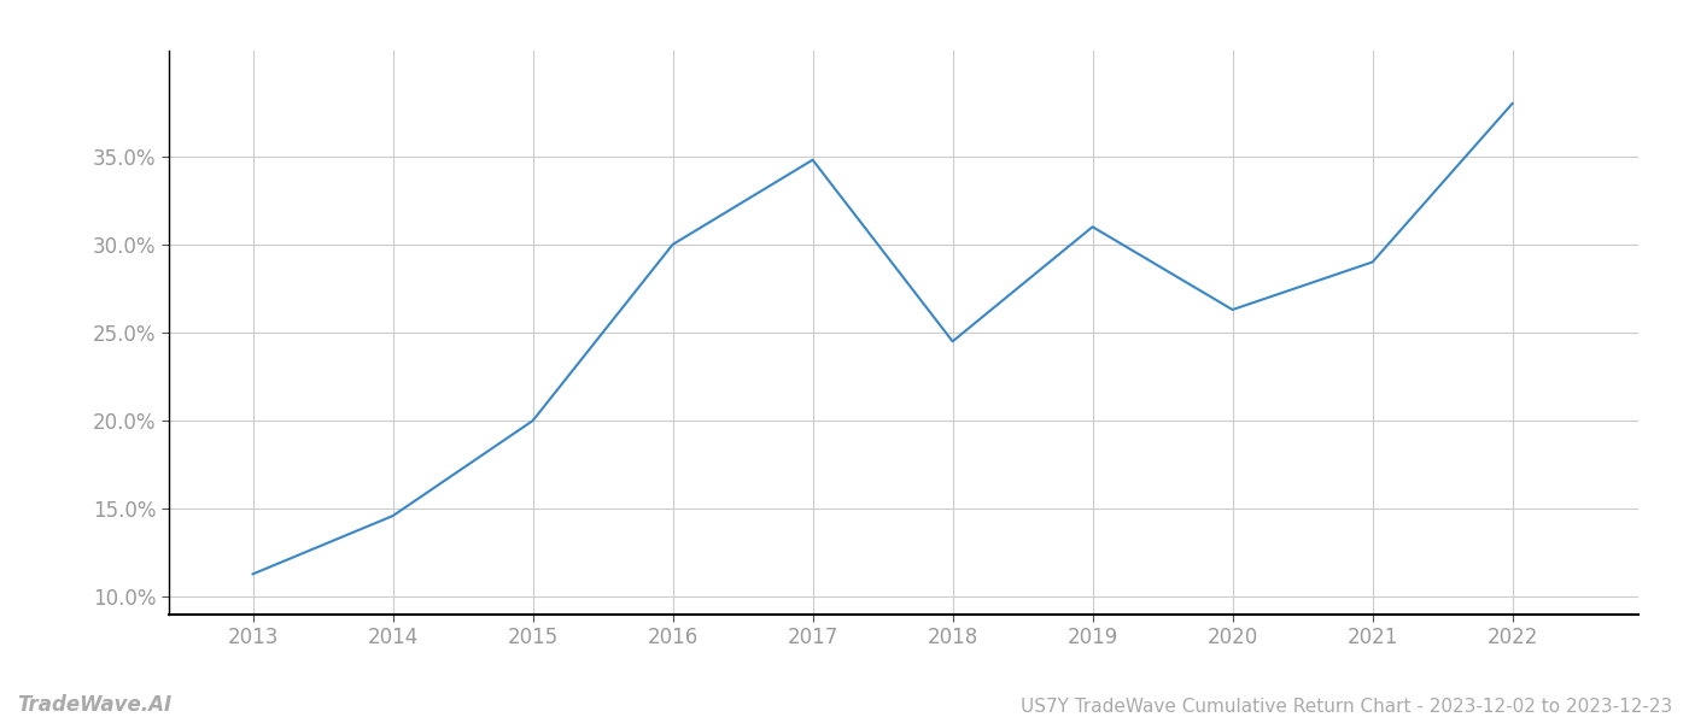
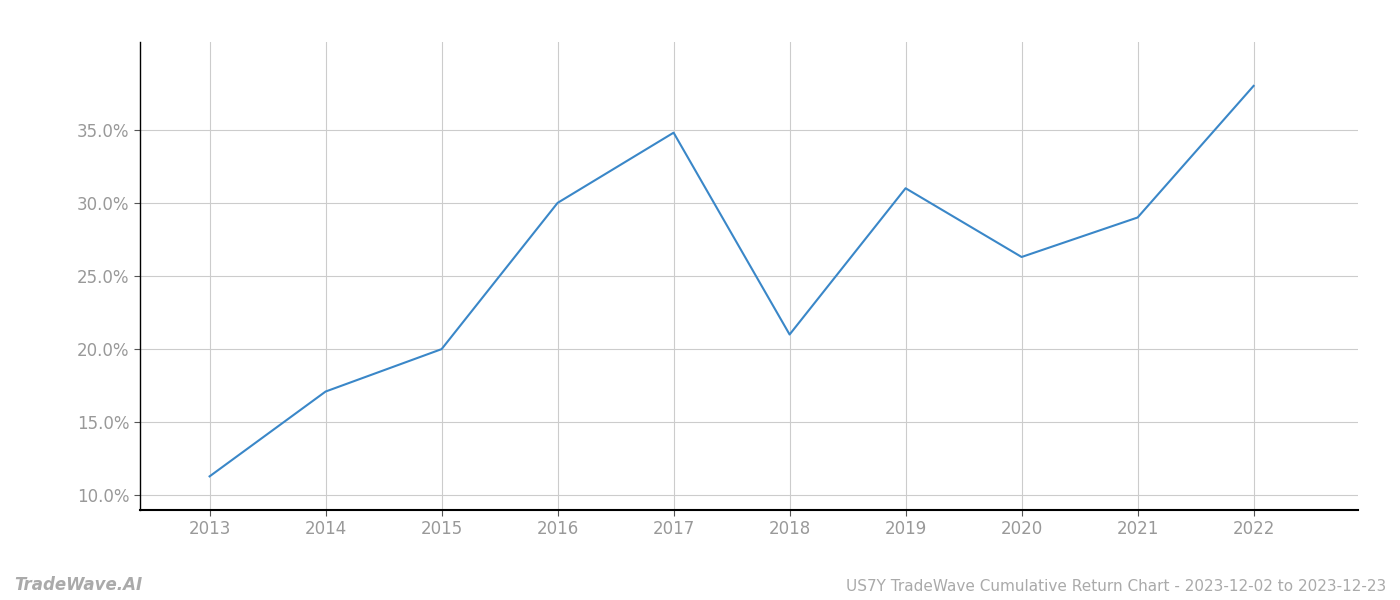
2014: 14.6% -> 17.1%
2018: 24.5% -> 21.0%
